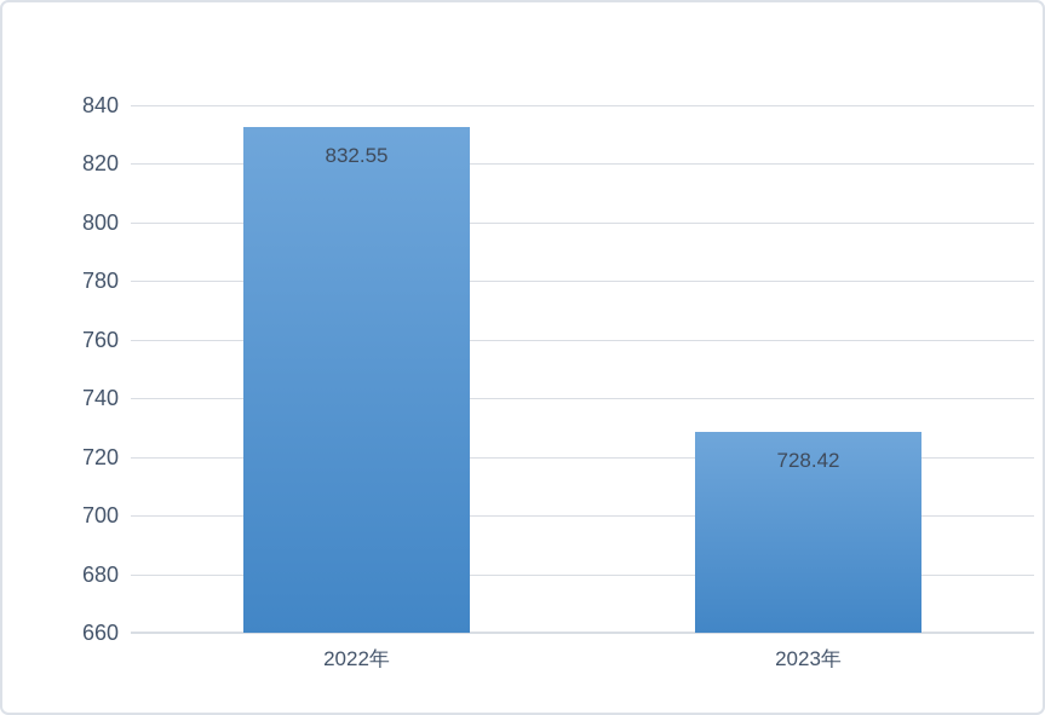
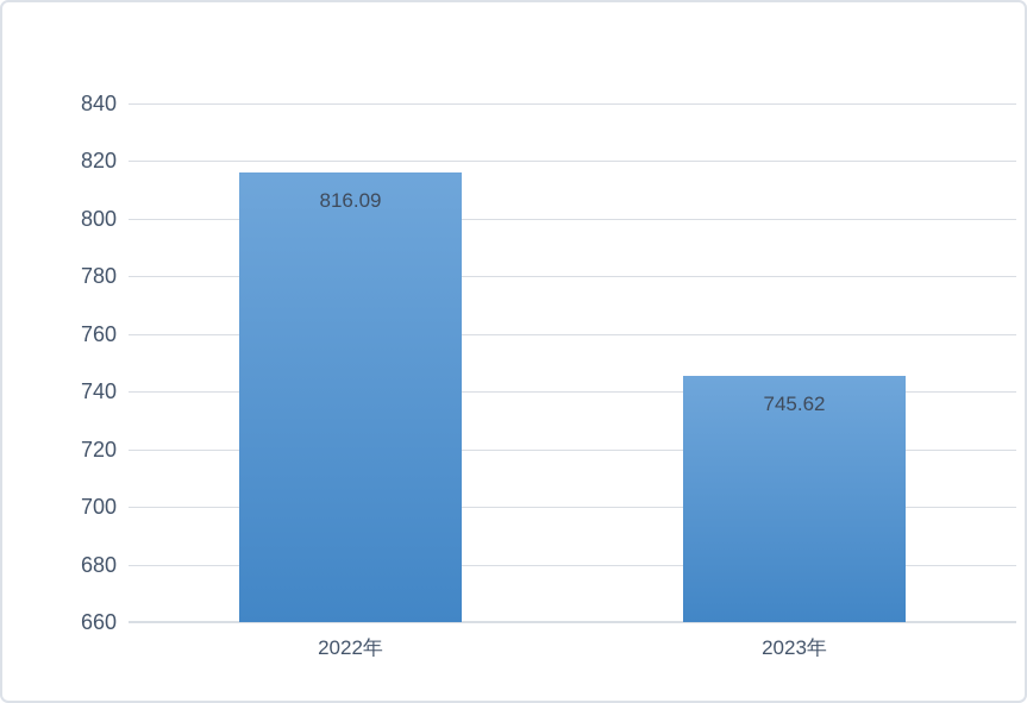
2022年: 832.55 -> 816.09
2023年: 728.42 -> 745.62
